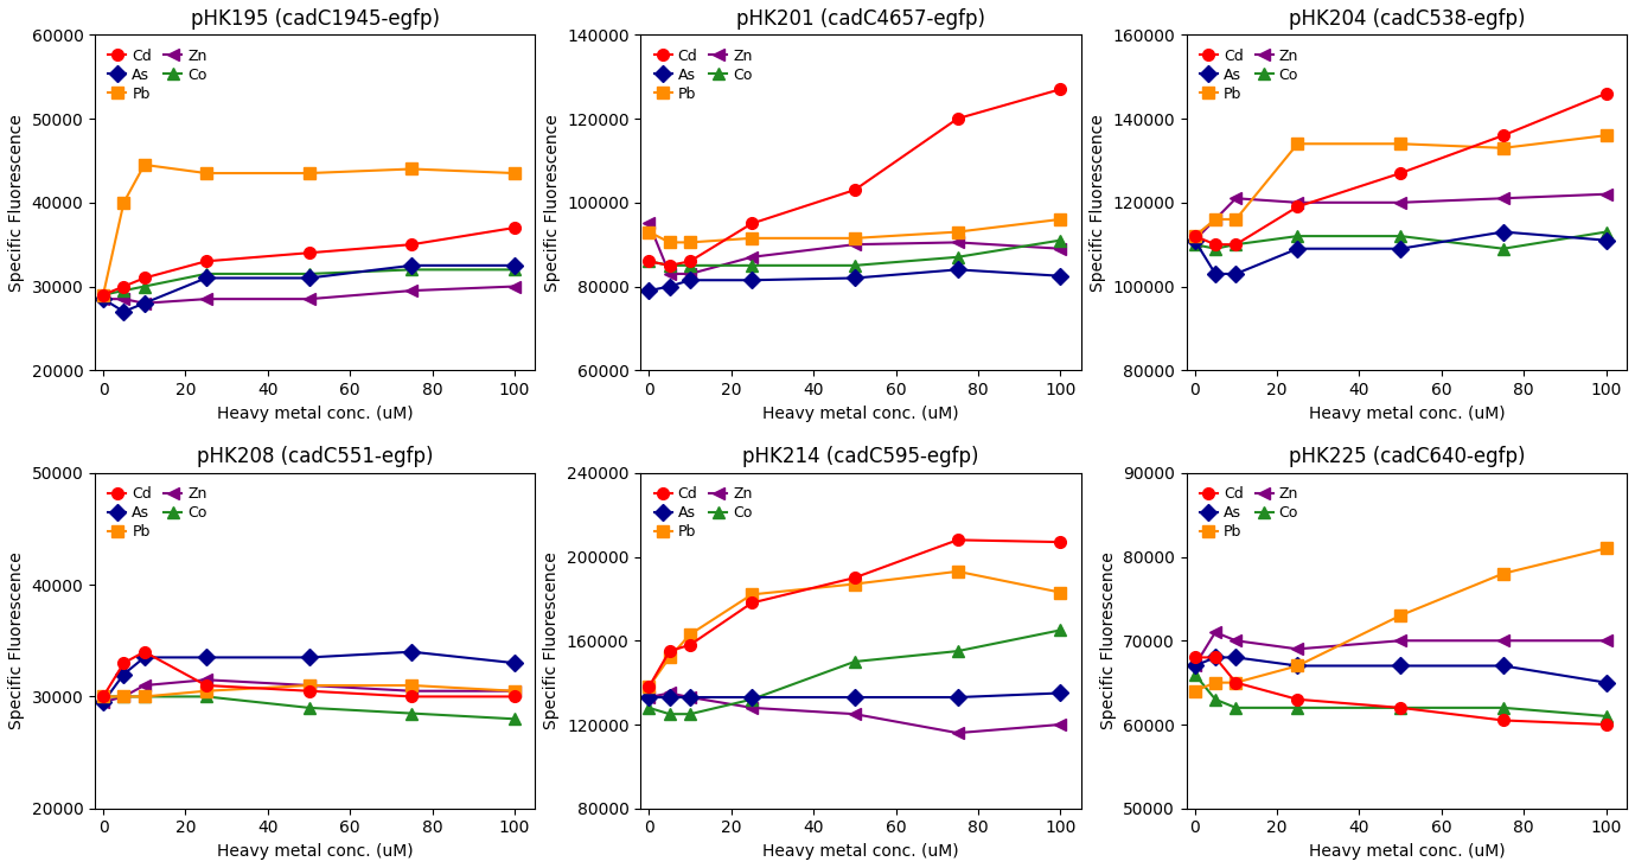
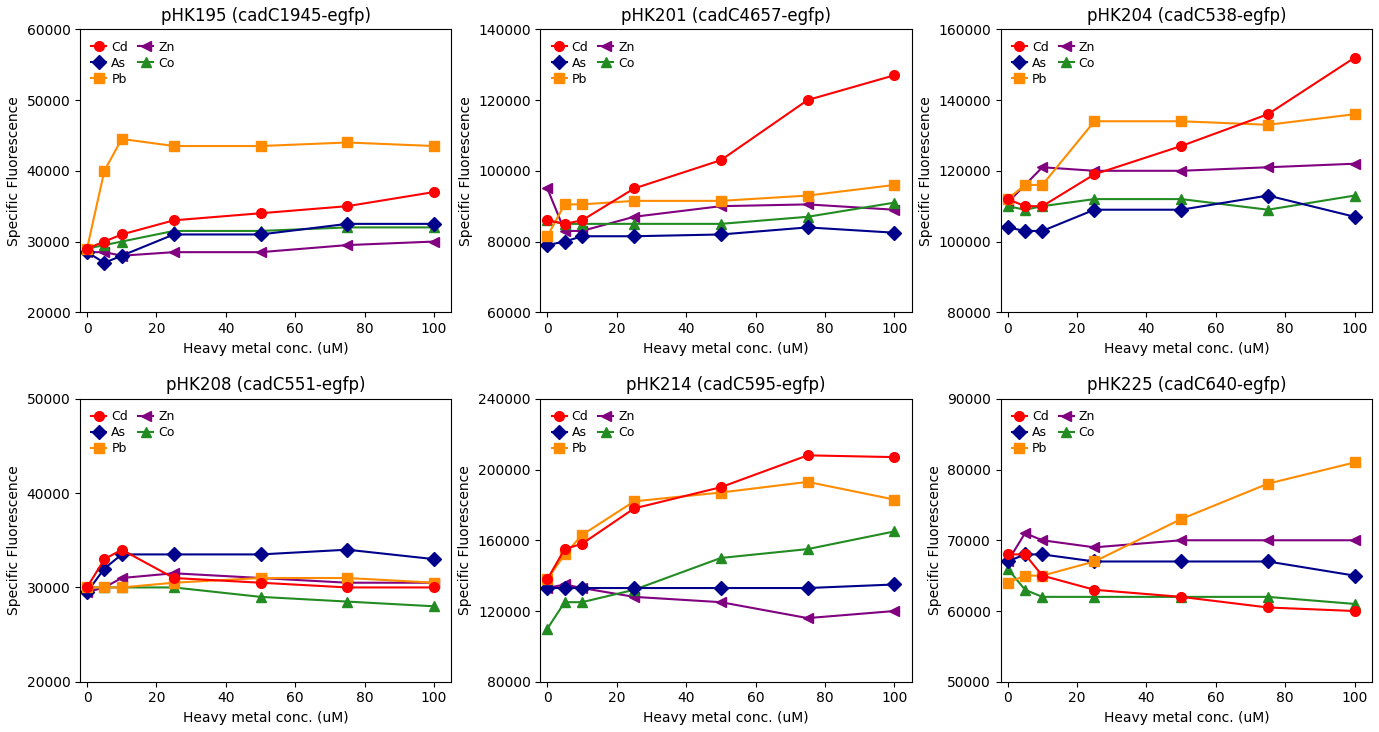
pHK201 (cadC4657-egfp)/Pb/0: 93000 -> 81500
pHK204 (cadC538-egfp)/As/0: 111000 -> 104000
pHK204 (cadC538-egfp)/Cd/100: 146000 -> 152000
pHK204 (cadC538-egfp)/As/100: 111000 -> 107000
pHK214 (cadC595-egfp)/Co/0: 128000 -> 110000
